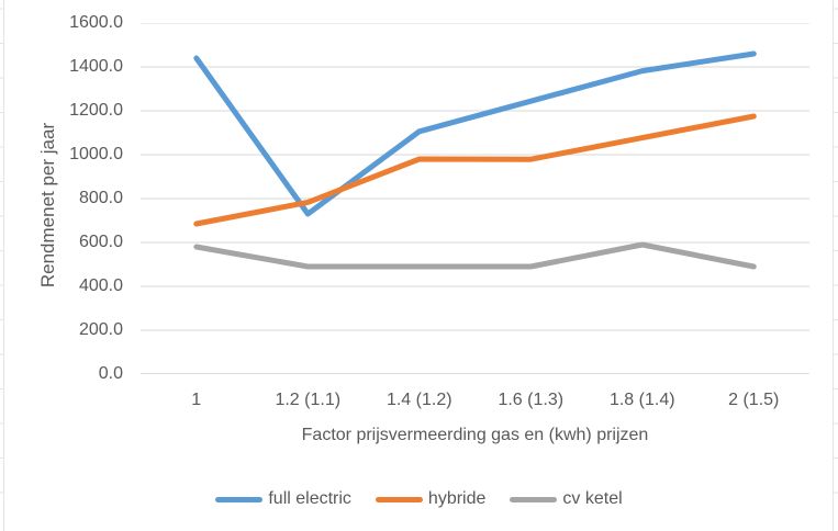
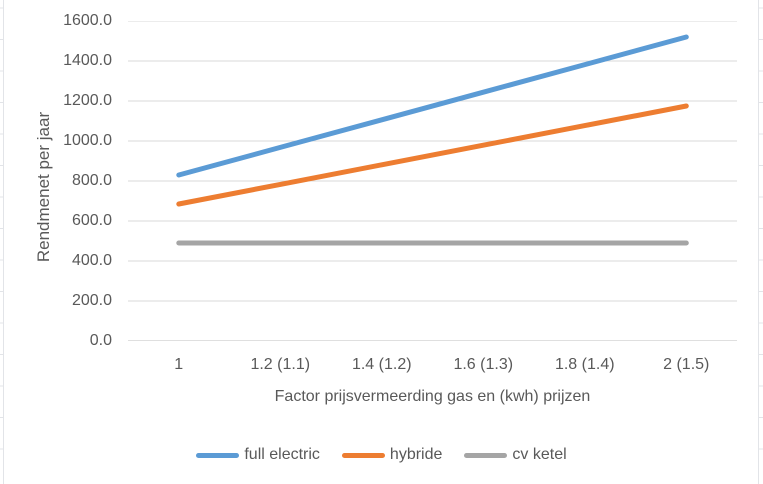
full electric/1: 1440 -> 830
cv ketel/1: 580 -> 490
full electric/1.2 (1.1): 730 -> 970
hybride/1.4 (1.2): 980 -> 880
cv ketel/1.8 (1.4): 590 -> 490
full electric/2 (1.5): 1460 -> 1520
